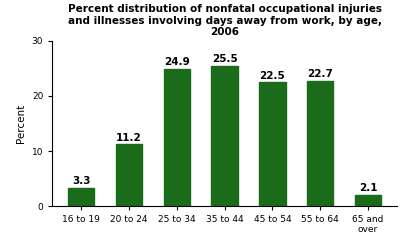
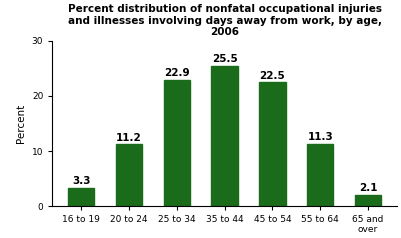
25 to 34: 24.9 -> 22.9
55 to 64: 22.7 -> 11.3
